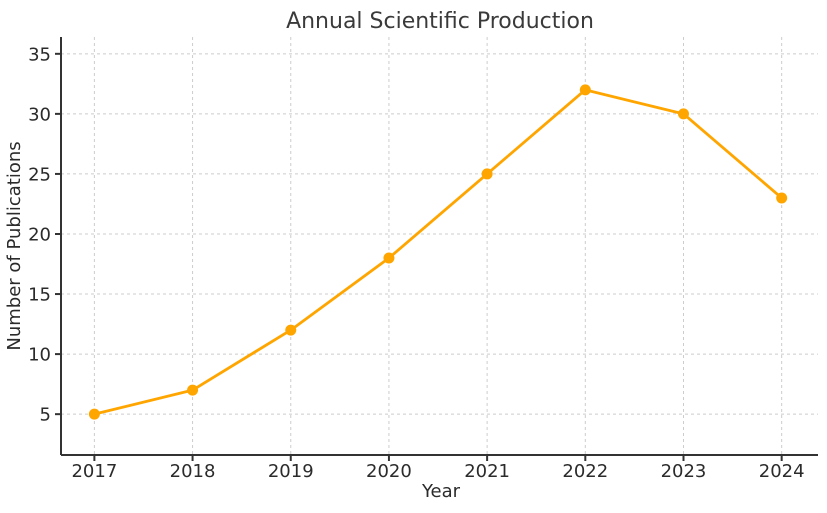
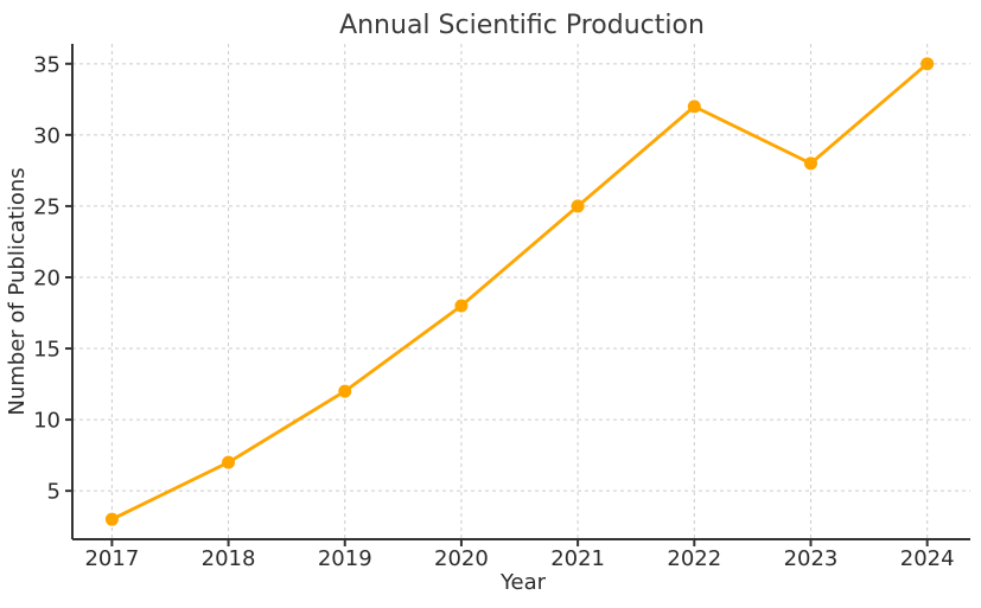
2017: 5 -> 3
2023: 30 -> 28
2024: 23 -> 35
